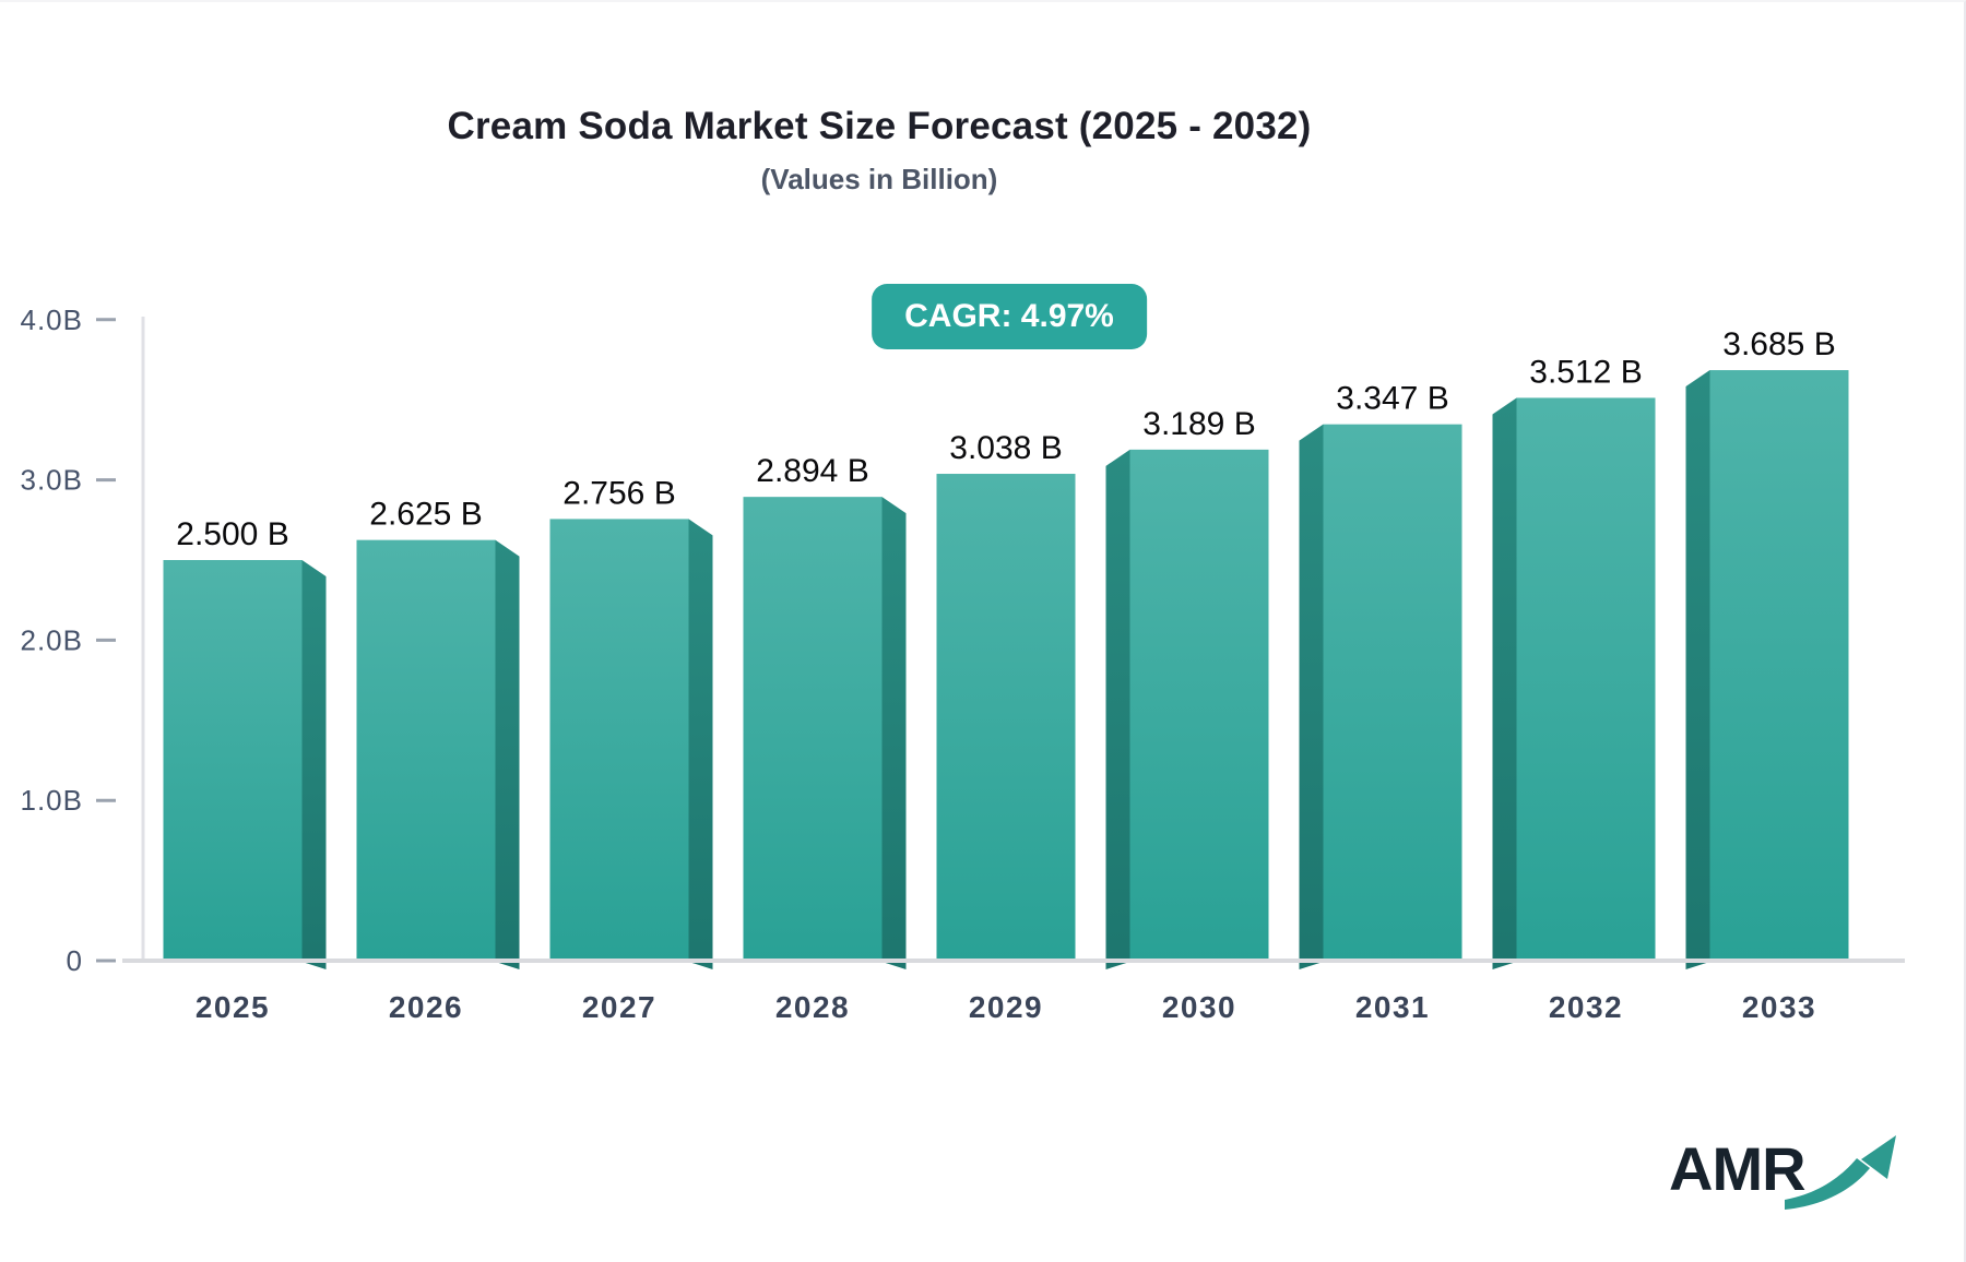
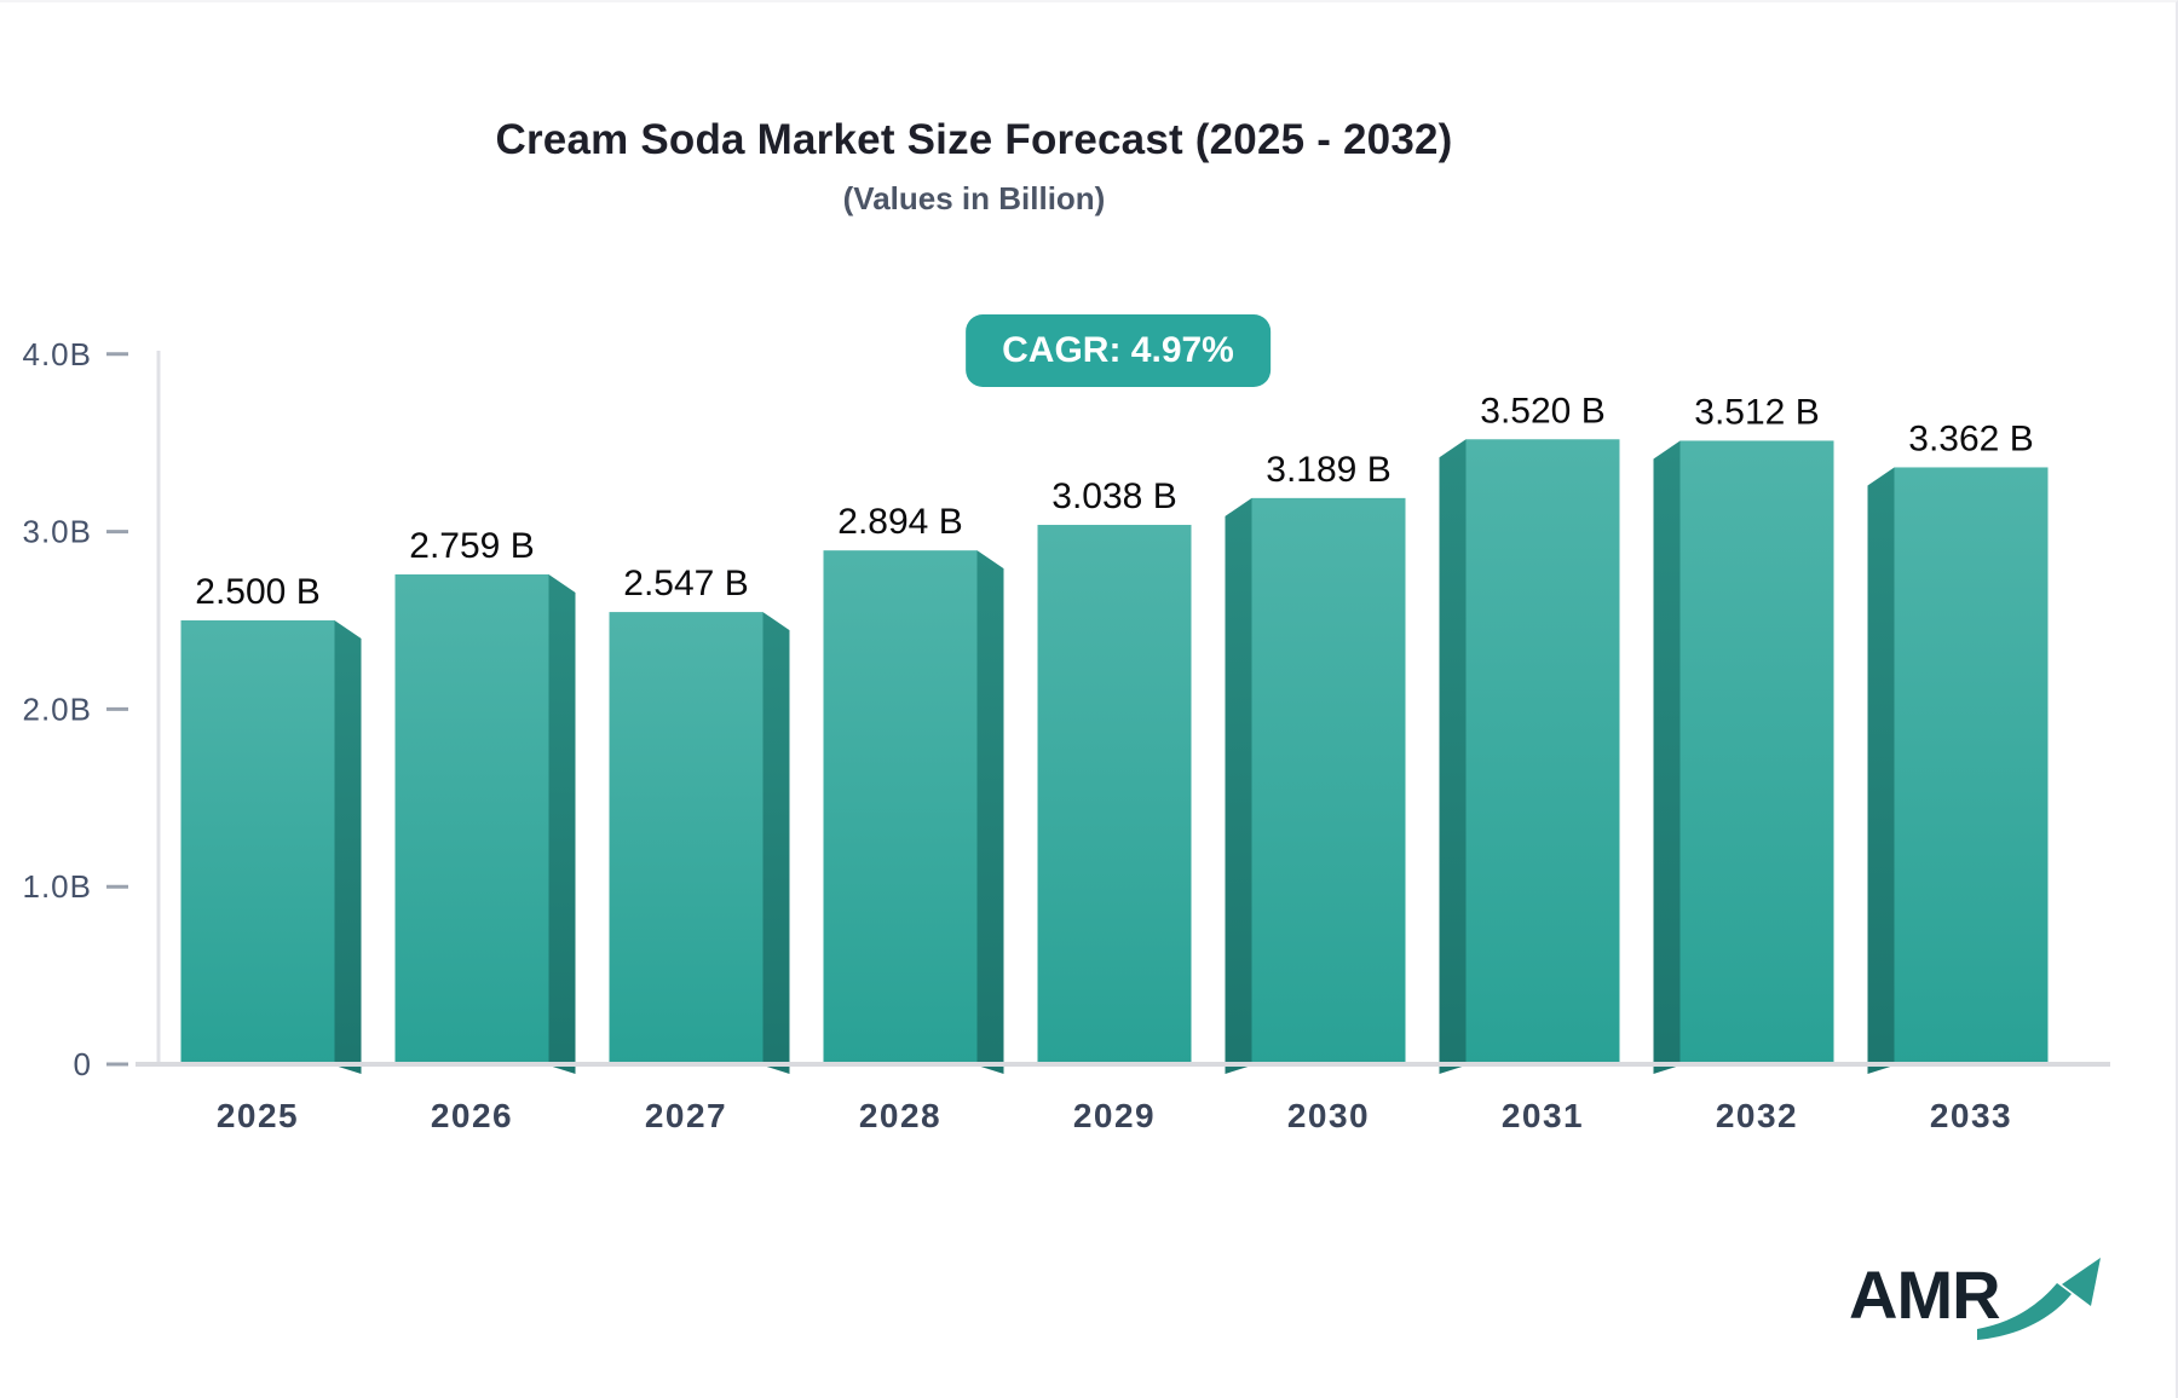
2026: 2.625 -> 2.759
2027: 2.756 -> 2.547
2031: 3.347 -> 3.520
2033: 3.685 -> 3.362
